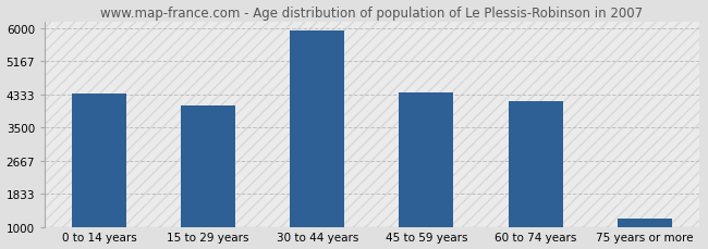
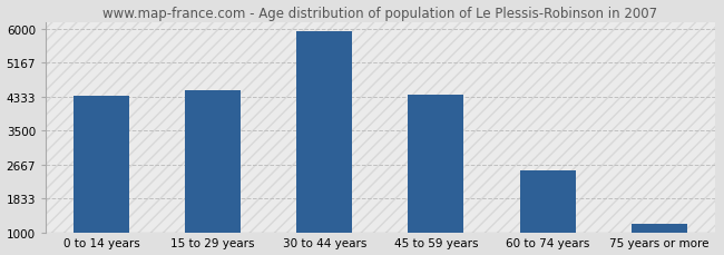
15 to 29 years: 4050 -> 4480
60 to 74 years: 4150 -> 2530
